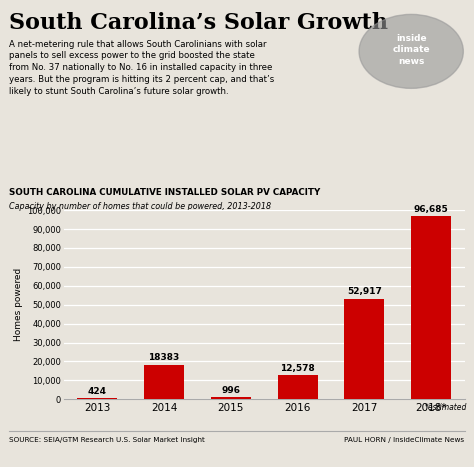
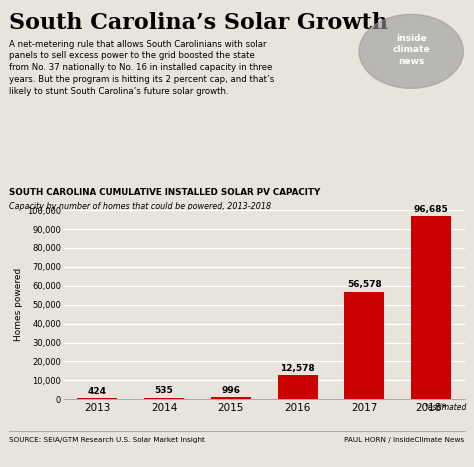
2014: 18383 -> 535
2017: 52,917 -> 56,578
